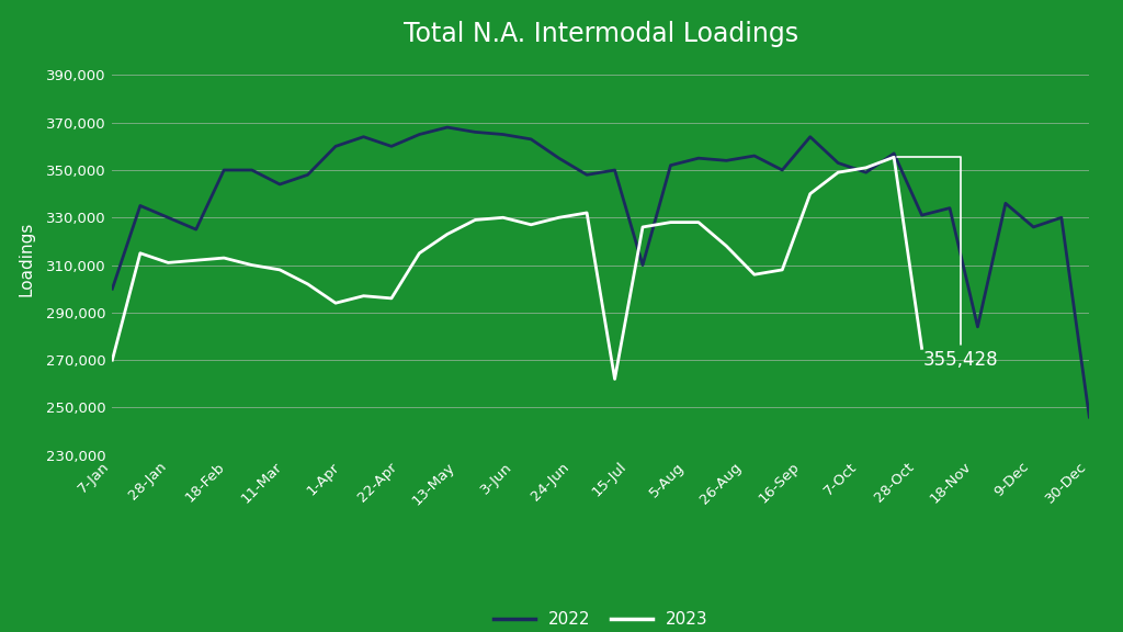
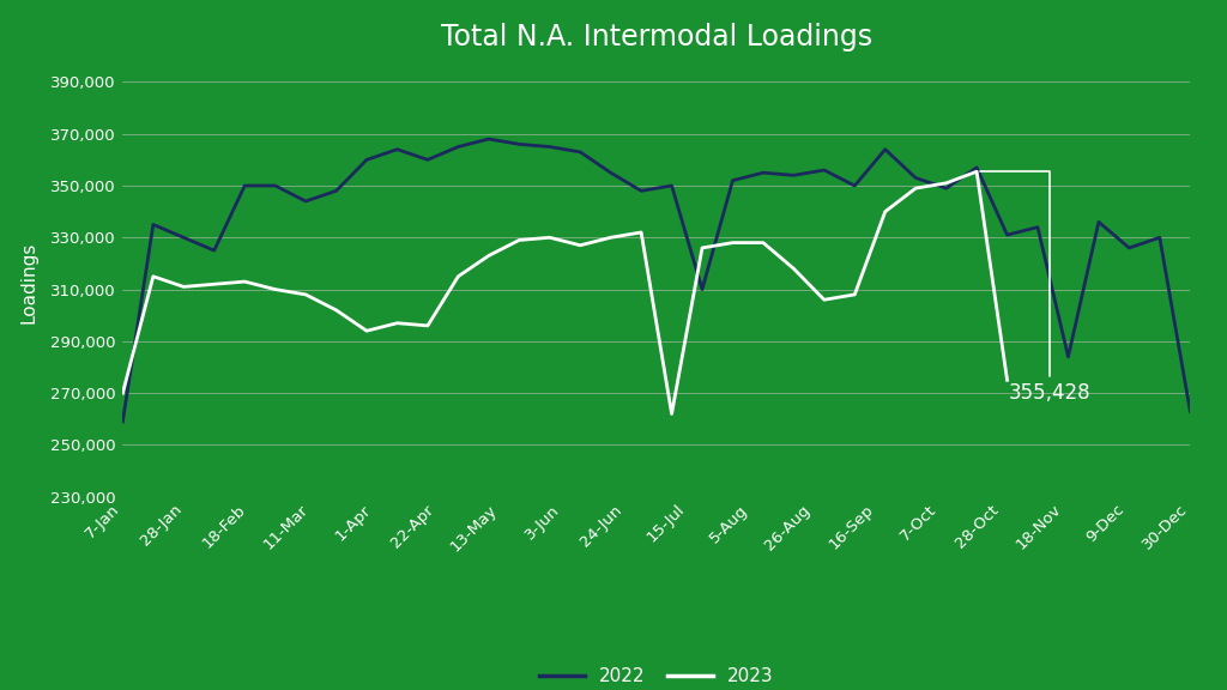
2022/7-Jan: 300,000 -> 259,000
2022/30-Dec: 246,000 -> 263,000
